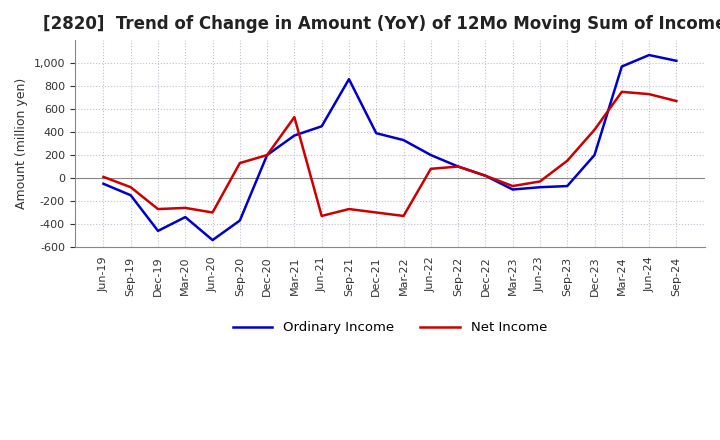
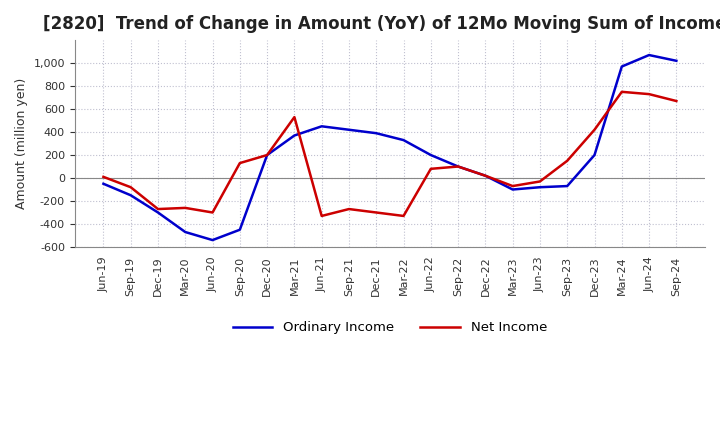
Ordinary Income/Dec-19: -460 -> -300
Ordinary Income/Mar-20: -340 -> -470
Ordinary Income/Sep-20: -370 -> -450
Ordinary Income/Sep-21: 860 -> 420
